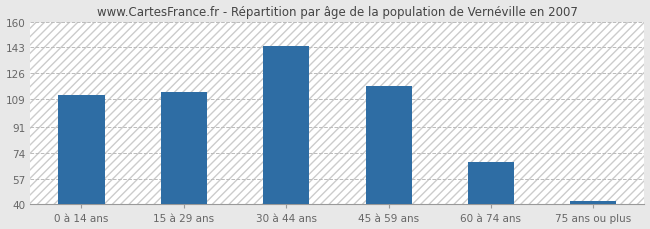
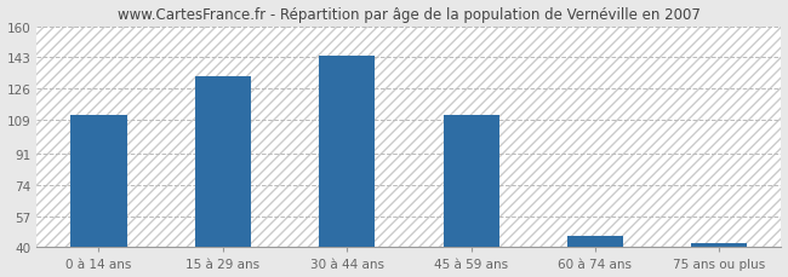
15 à 29 ans: 114 -> 133
45 à 59 ans: 118 -> 112
60 à 74 ans: 68 -> 46
